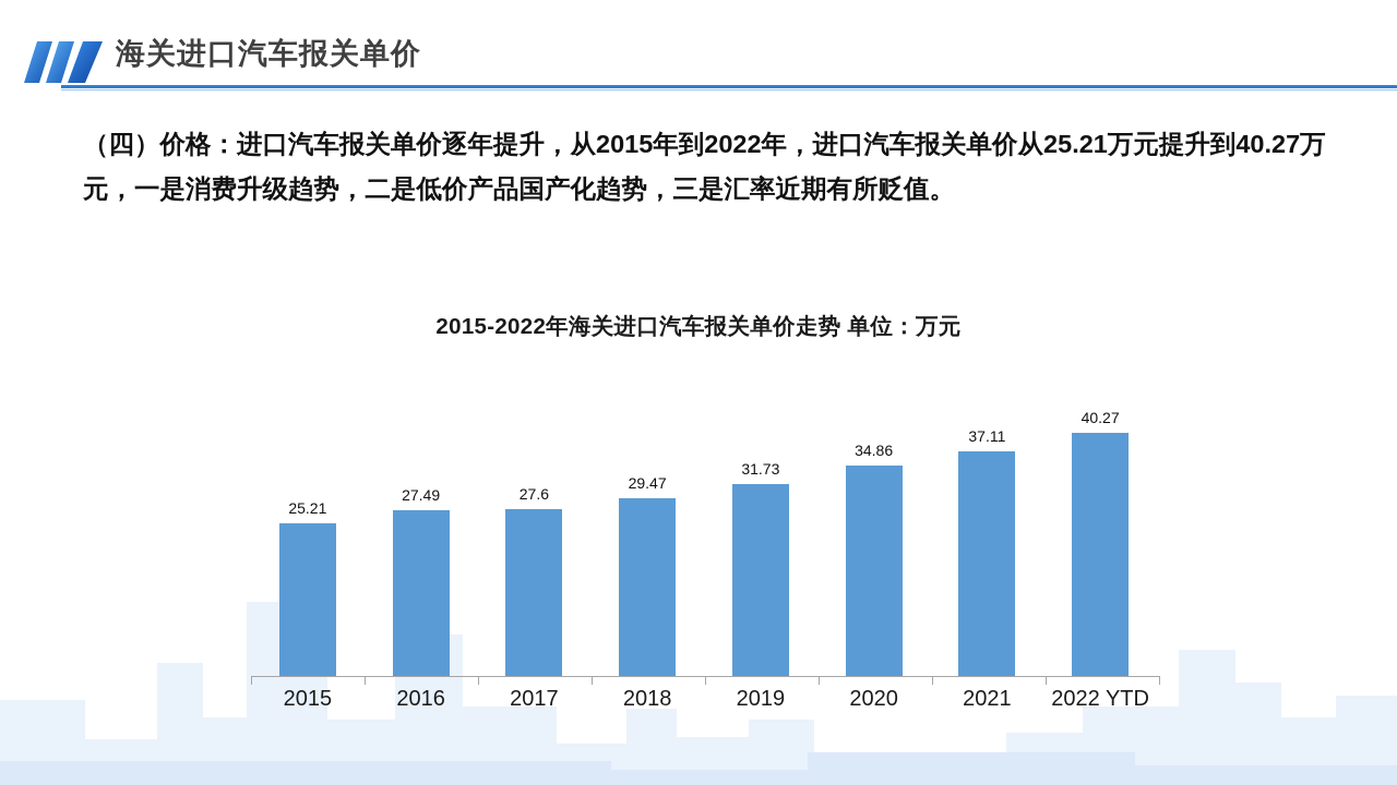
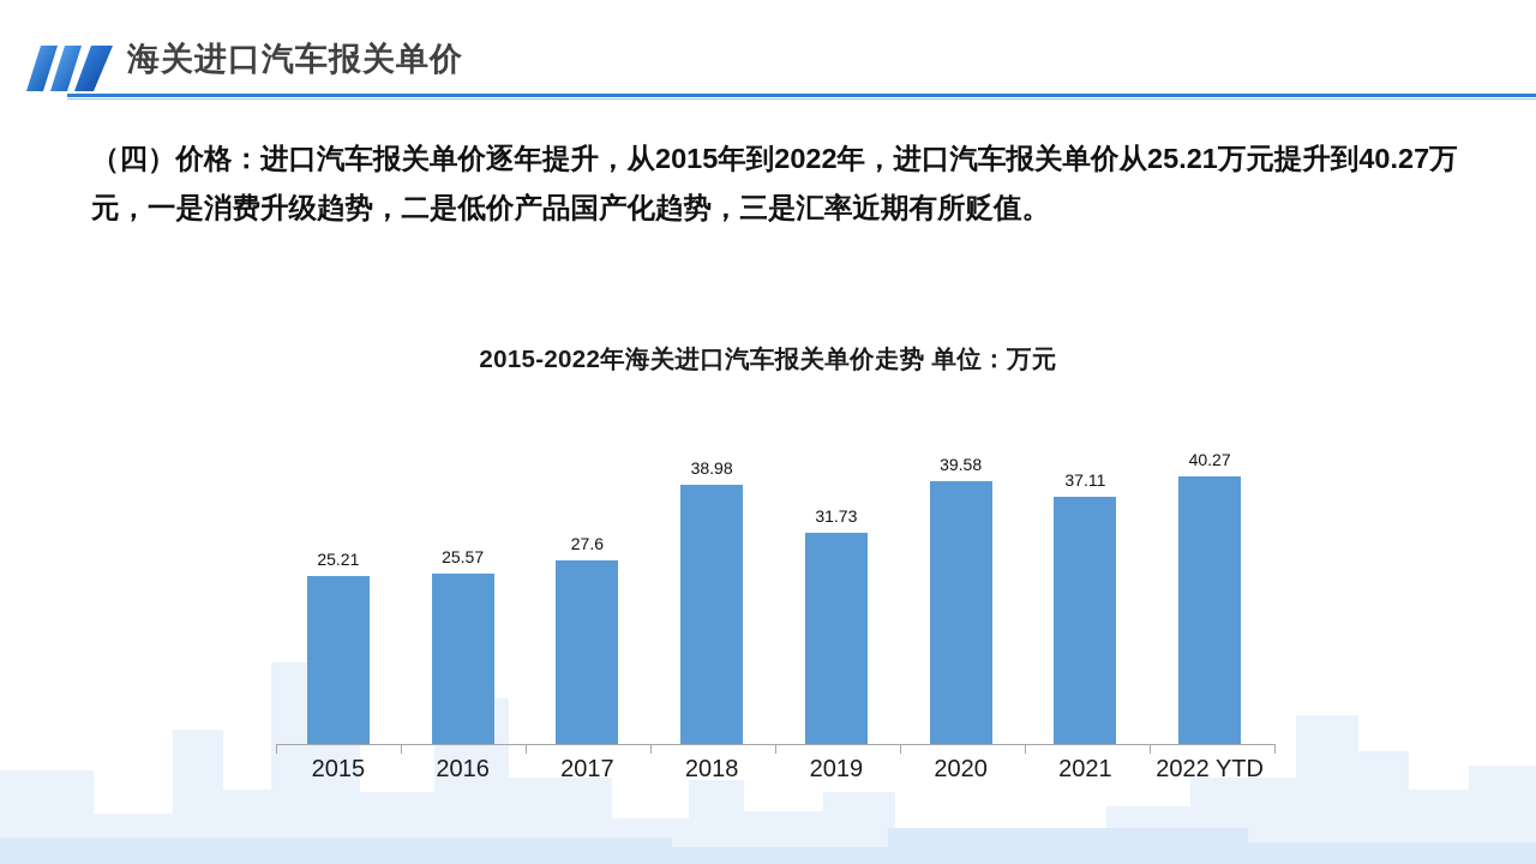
2016: 27.49 -> 25.57
2018: 29.47 -> 38.98
2020: 34.86 -> 39.58
